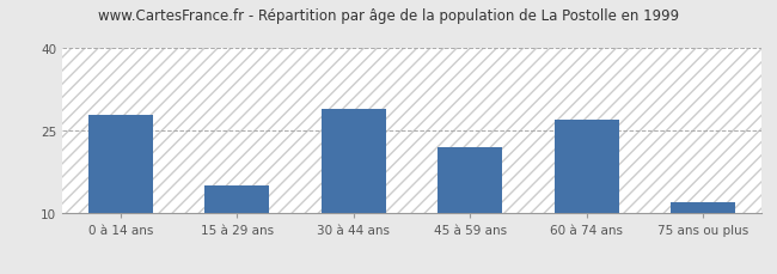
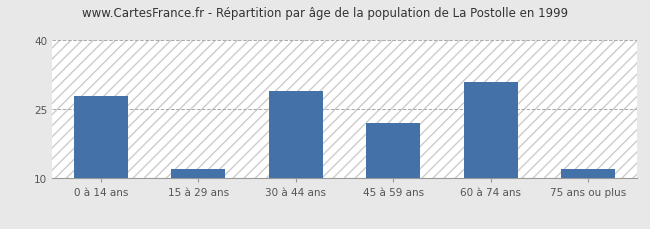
15 à 29 ans: 15 -> 12
60 à 74 ans: 27 -> 31
